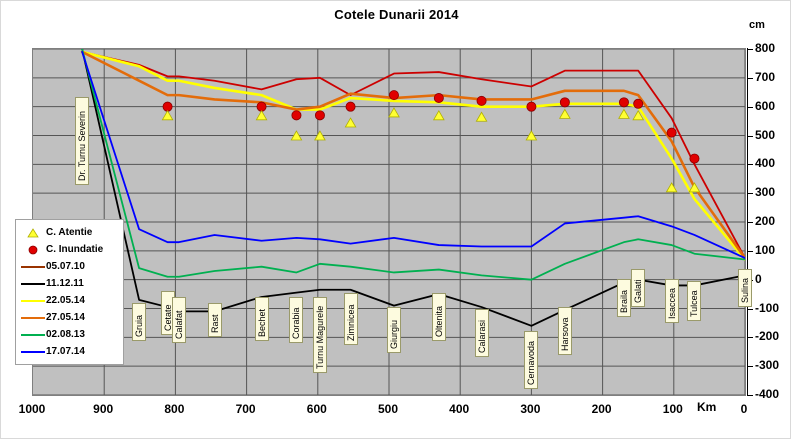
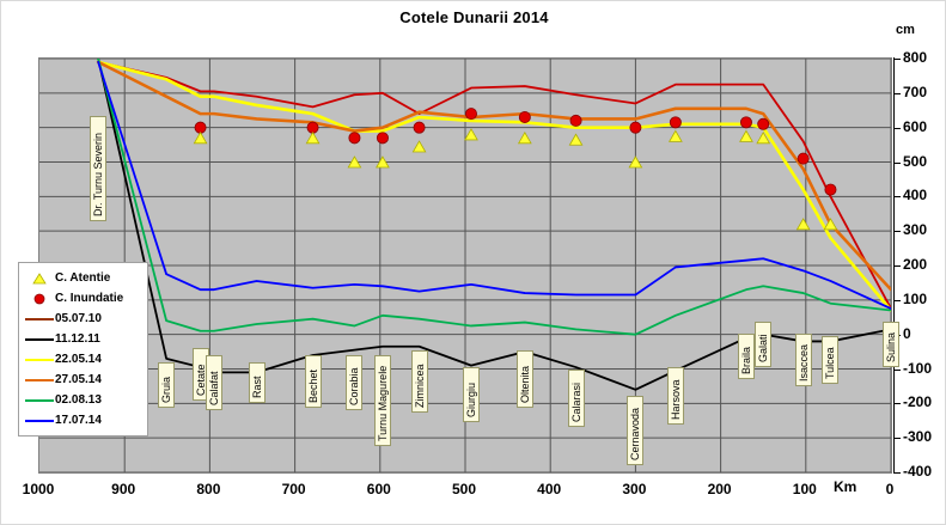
27.05.14/0: 80 -> 130
